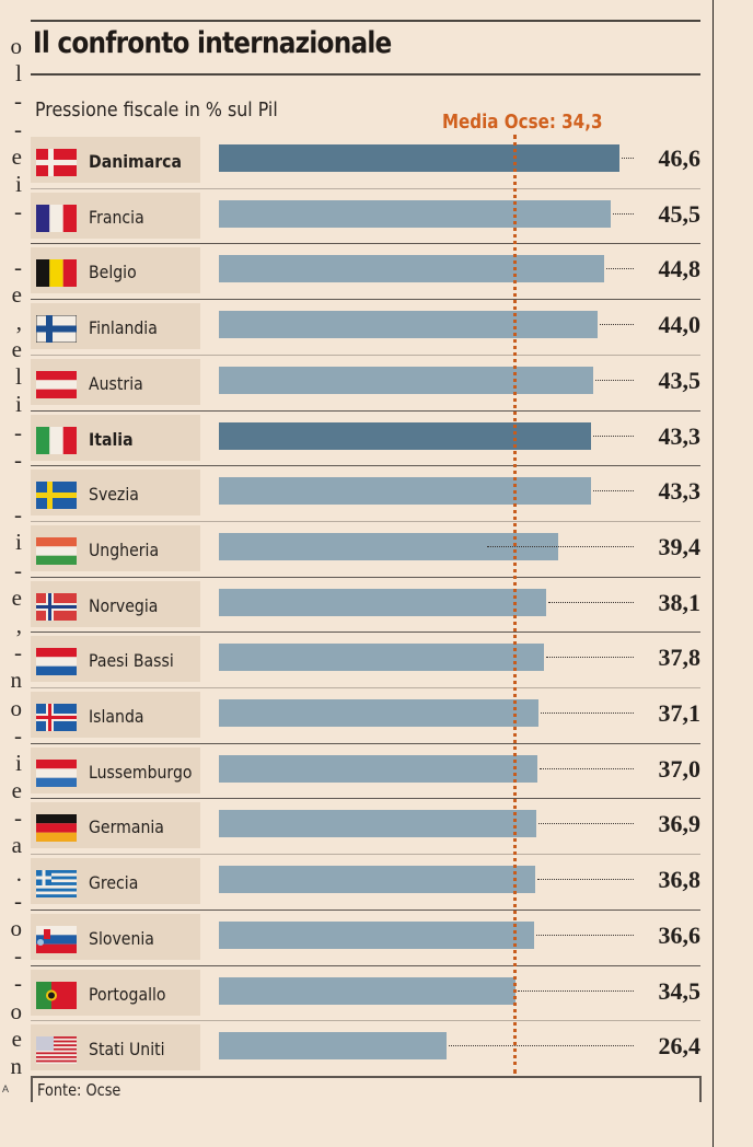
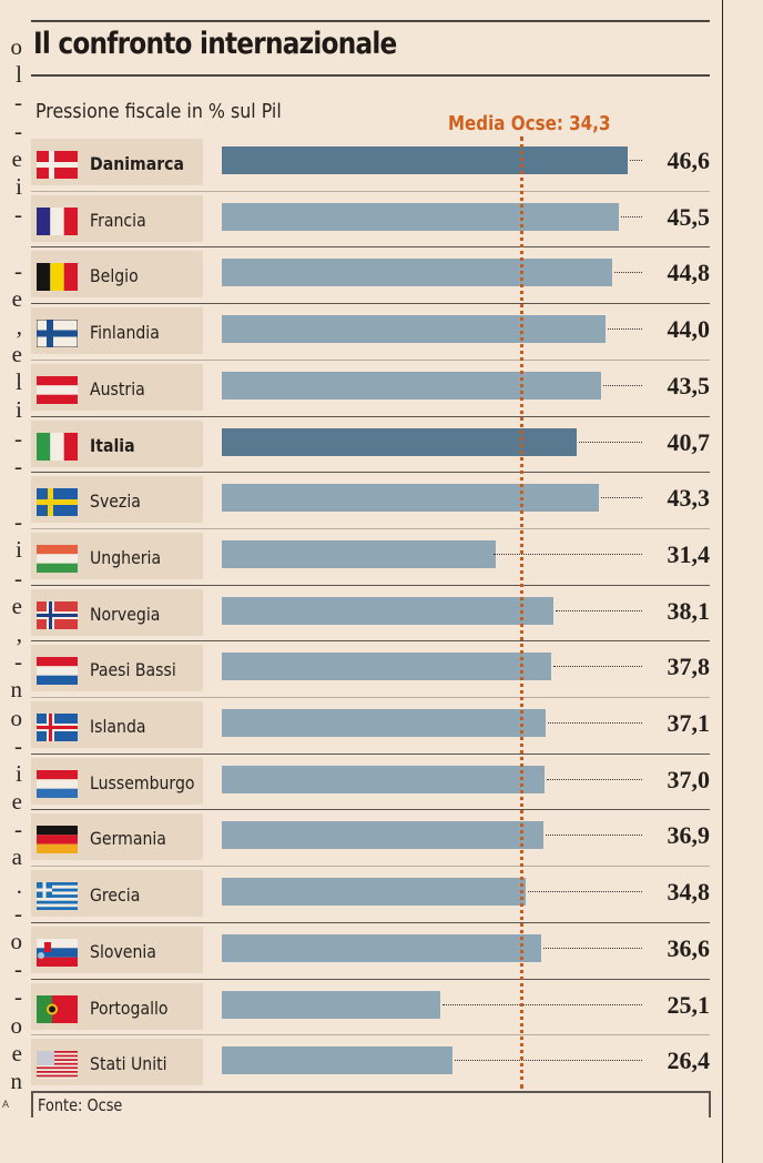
Italia: 43,3 -> 40,7
Ungheria: 39,4 -> 31,4
Grecia: 36,8 -> 34,8
Portogallo: 34,5 -> 25,1
